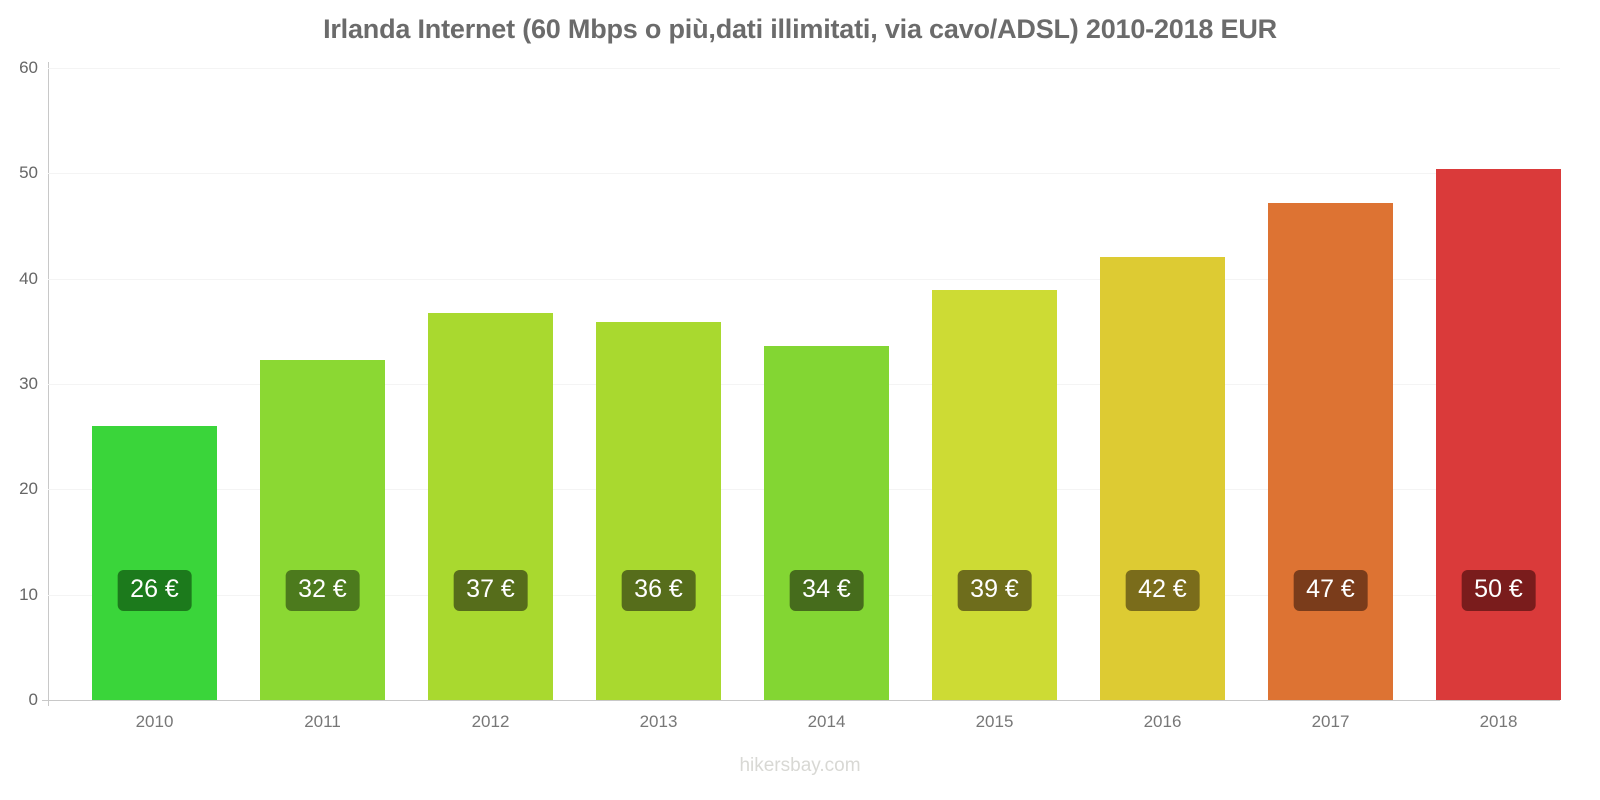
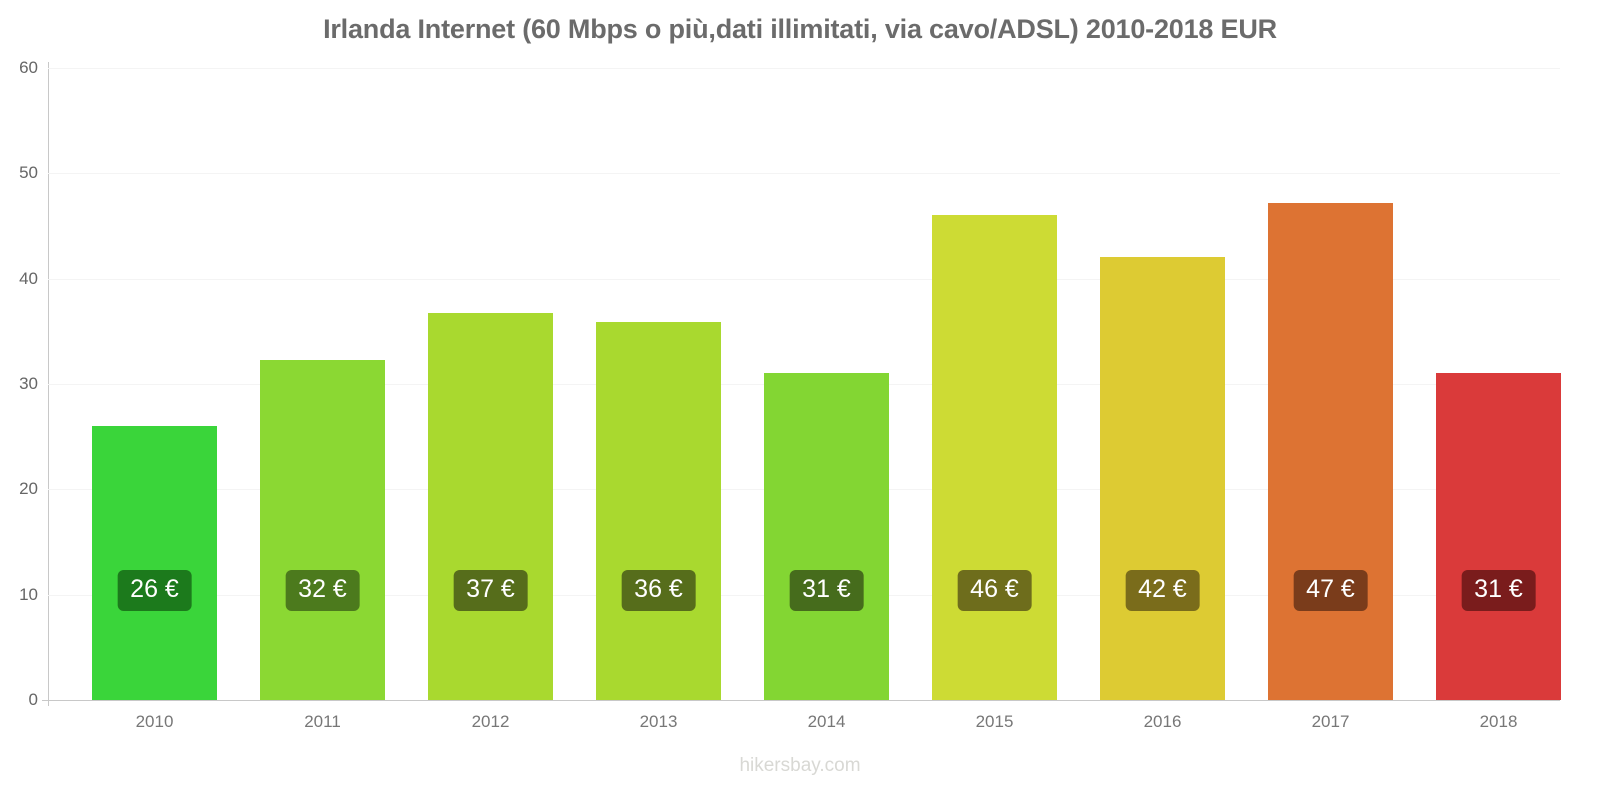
2014: 34 -> 31
2015: 39 -> 46
2018: 50 -> 31
